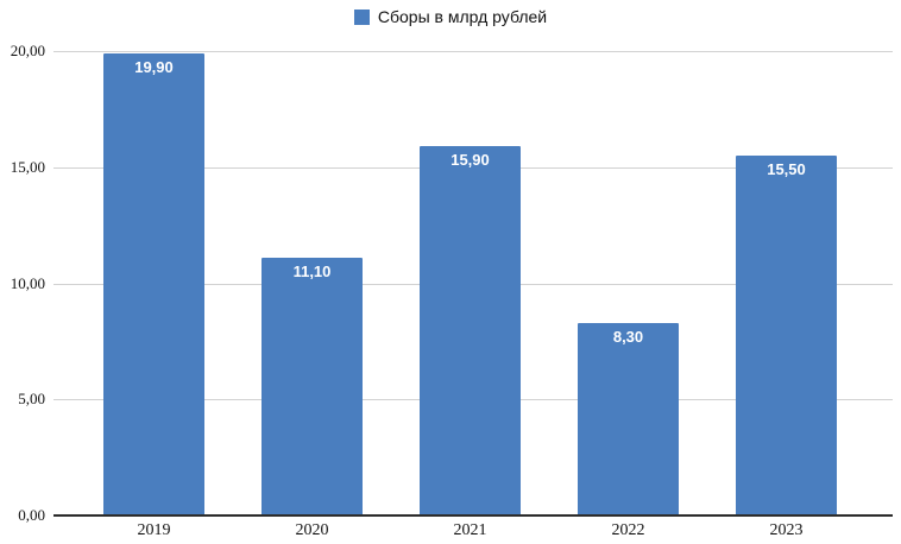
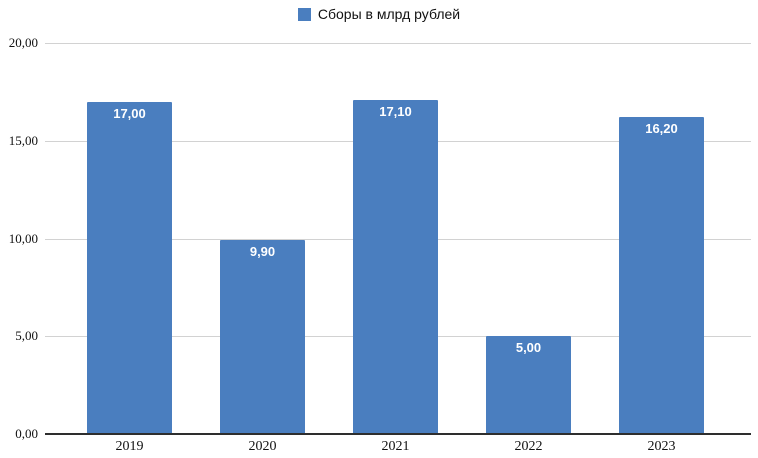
2019: 19,90 -> 17,00
2020: 11,10 -> 9,90
2021: 15,90 -> 17,10
2022: 8,30 -> 5,00
2023: 15,50 -> 16,20
